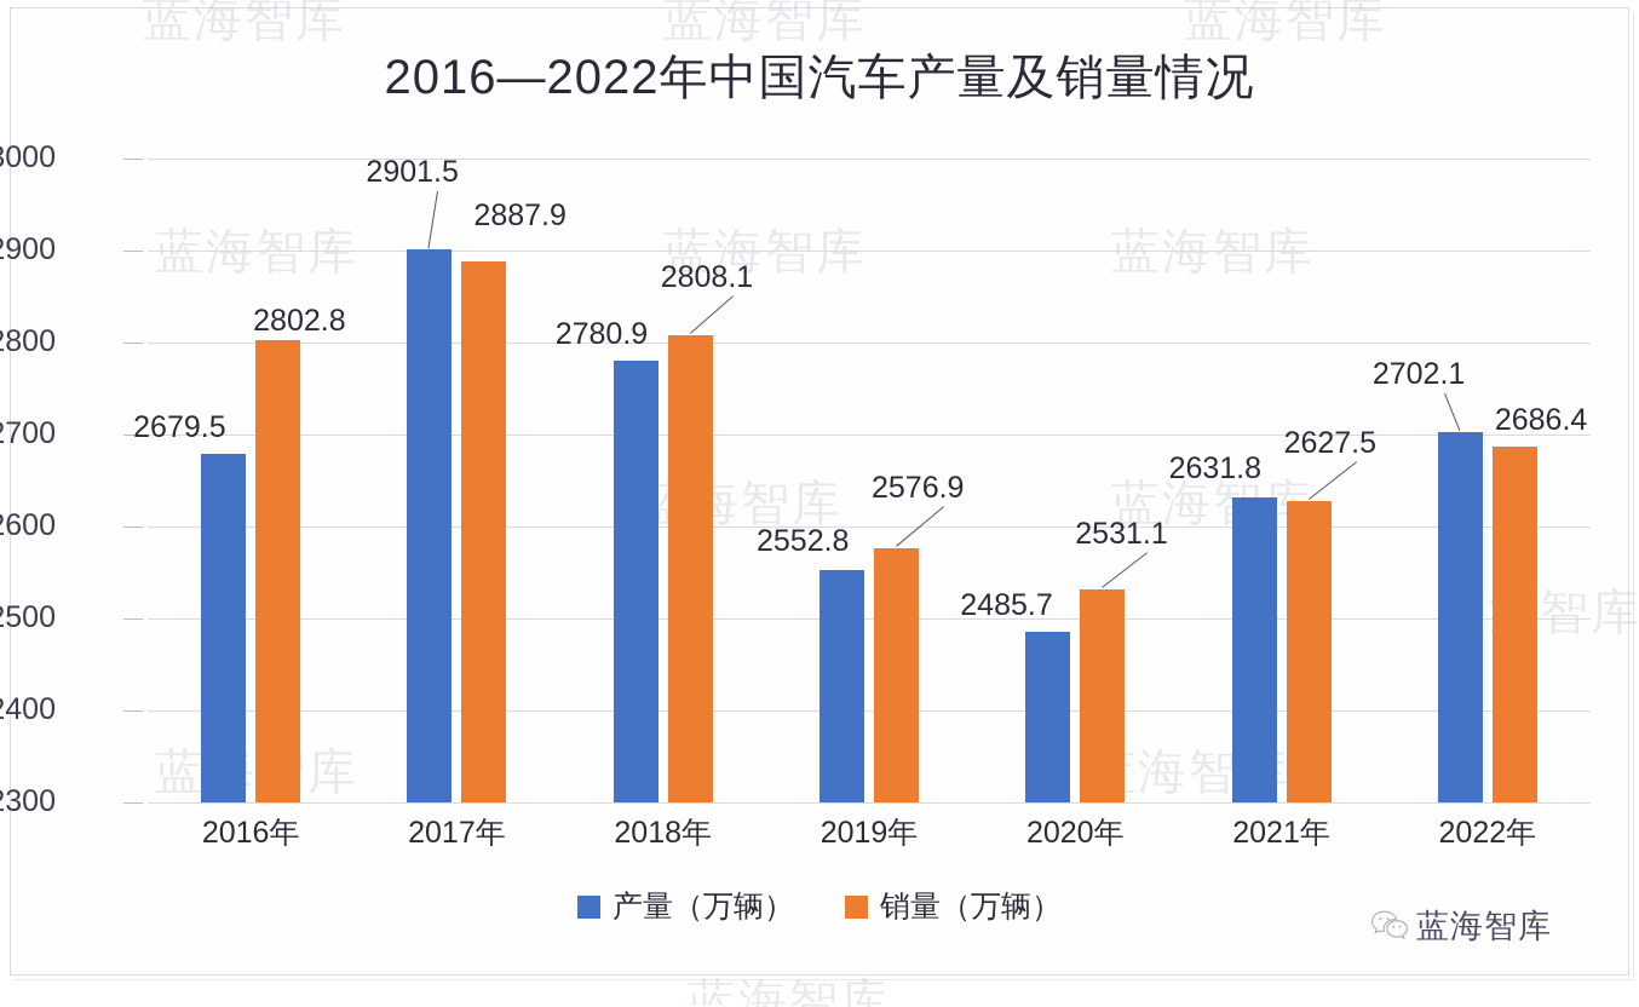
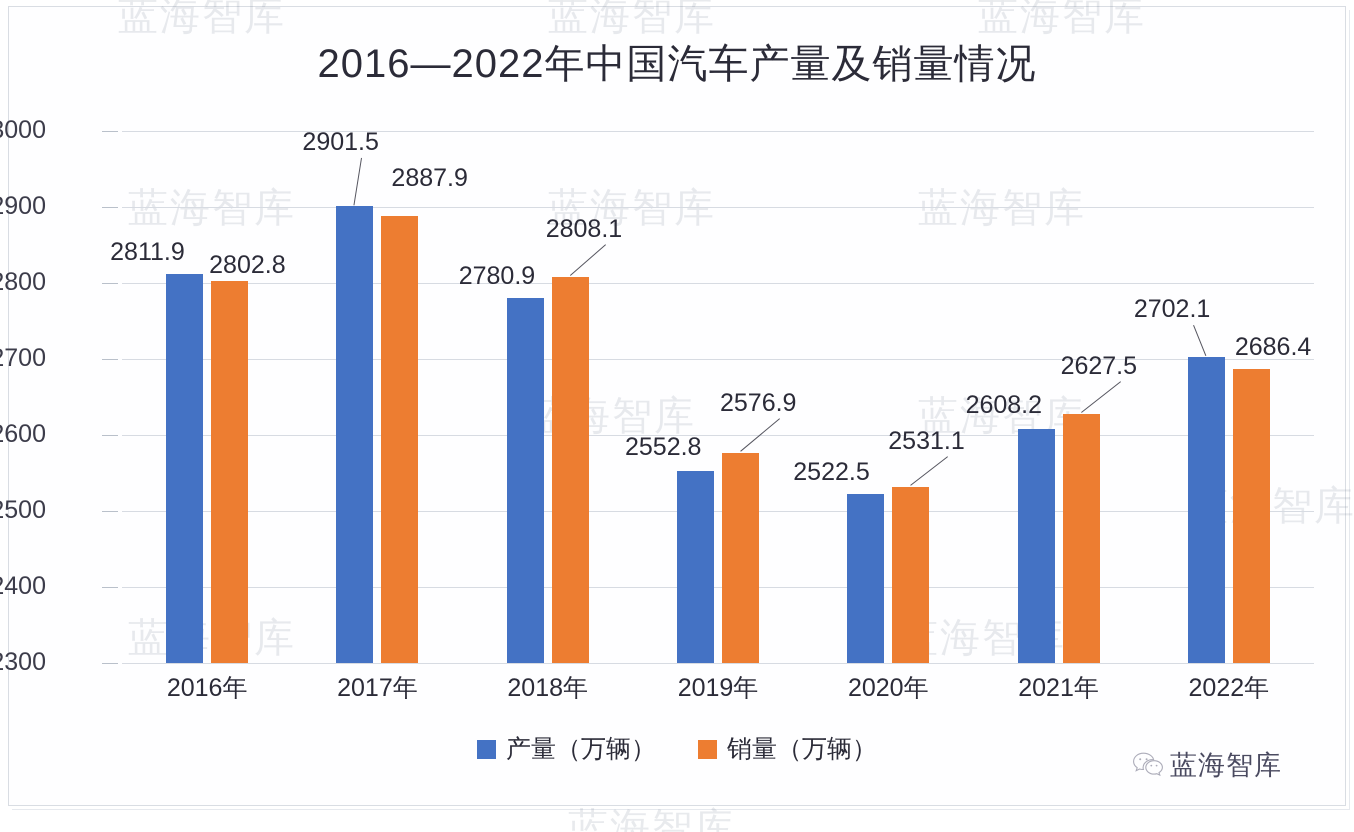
产量（万辆）/2016年: 2679.5 -> 2811.9
产量（万辆）/2020年: 2485.7 -> 2522.5
产量（万辆）/2021年: 2631.8 -> 2608.2
